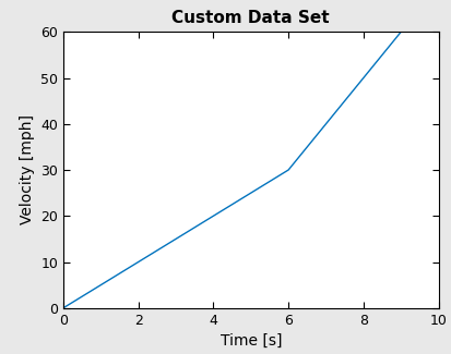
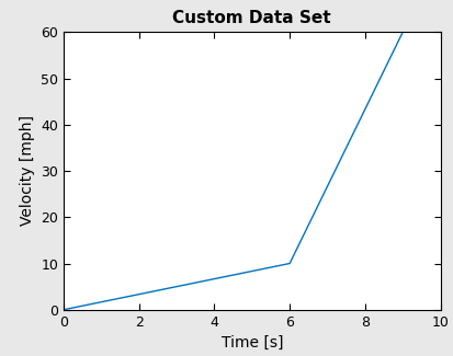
6: 30 -> 10
